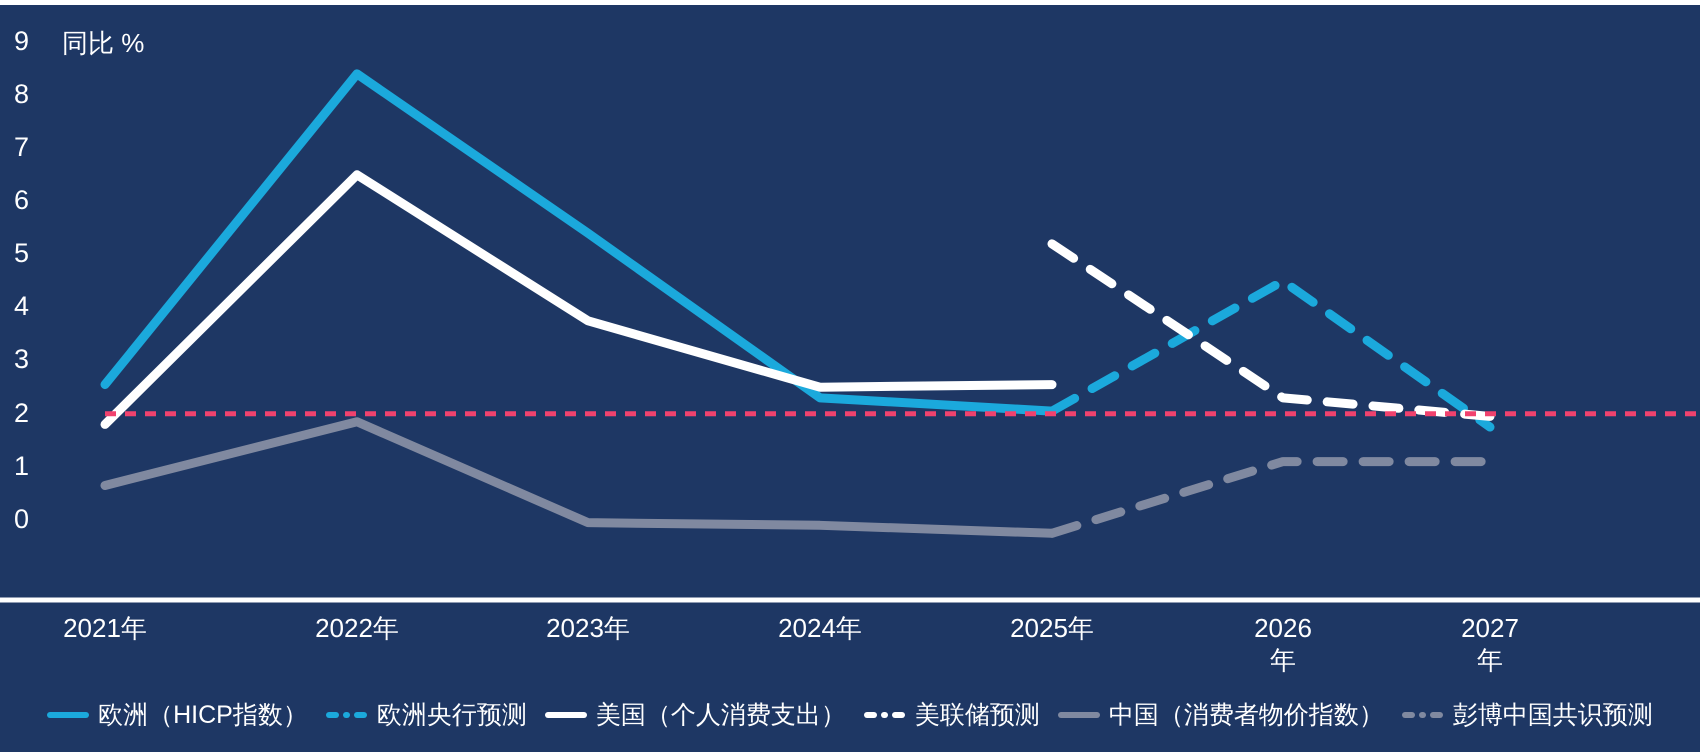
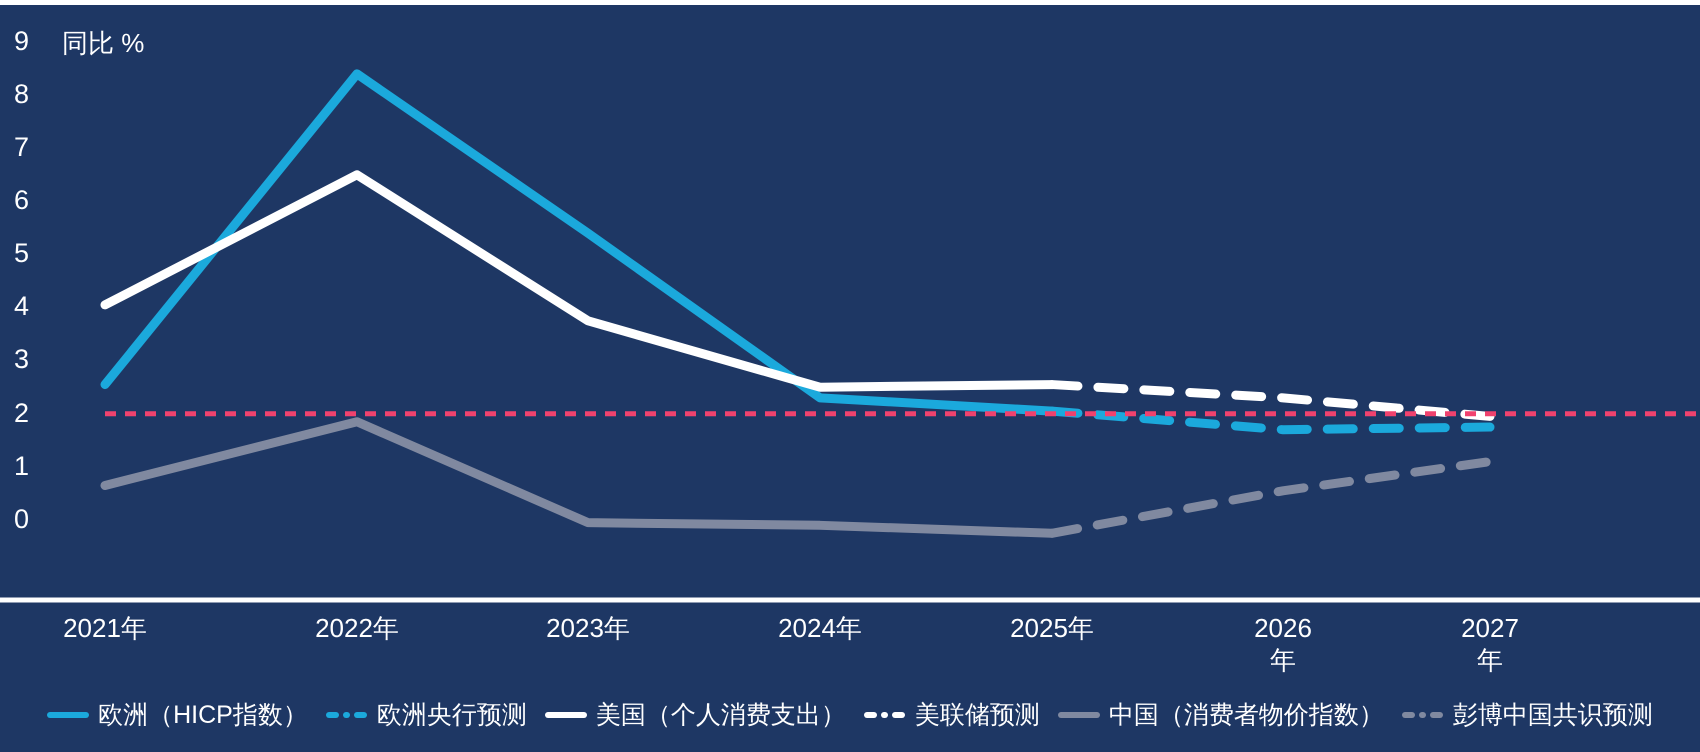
美国（个人消费支出）/2021年: 1.8 -> 4.0
美联储预测/2025年: 5.2 -> 2.5
欧洲央行预测/2026年: 4.5 -> 1.7
彭博中国共识预测/2026年: 1.1 -> 0.6
